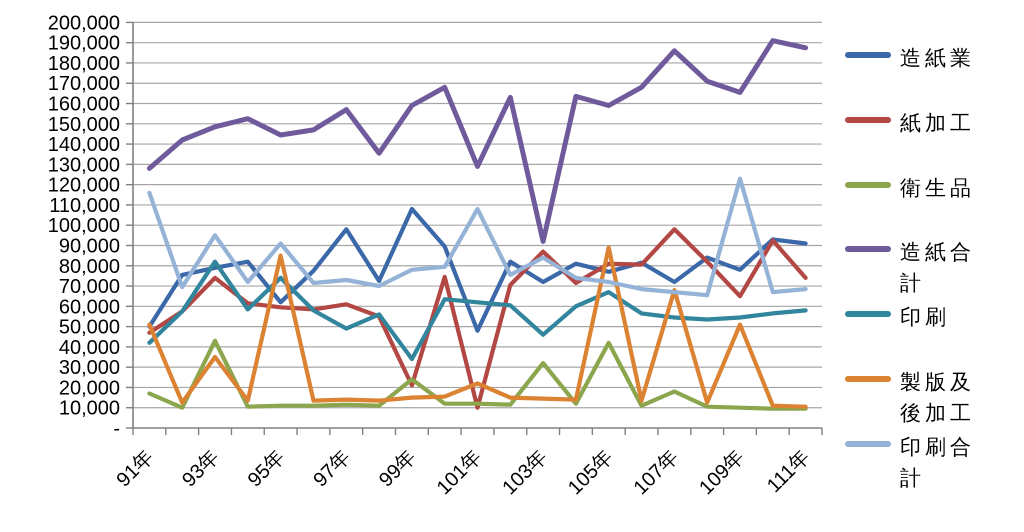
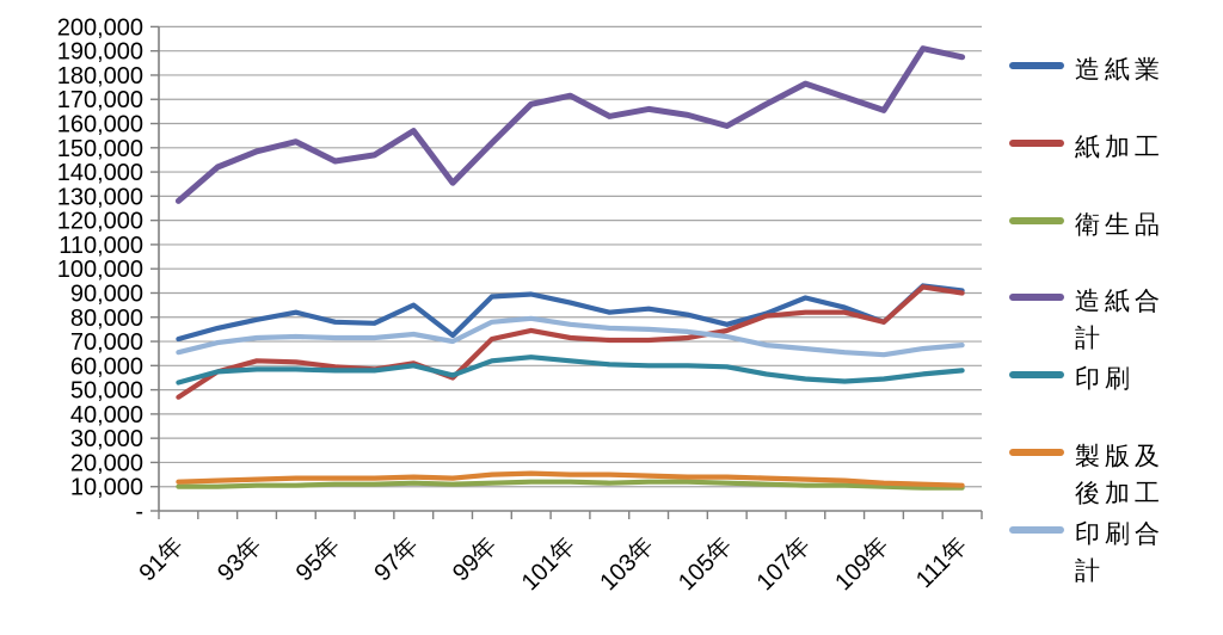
造紙業/91年: 50000 -> 71000
衛生品/91年: 17000 -> 10000
印刷/91年: 42000 -> 53000
製版及後加工/91年: 51000 -> 12000
印刷合計/91年: 116000 -> 66000
紙加工/93年: 74000 -> 62000
衛生品/93年: 43000 -> 10000
印刷/93年: 82000 -> 58000
製版及後加工/93年: 35000 -> 13000
印刷合計/93年: 95000 -> 72000
造紙業/95年: 62000 -> 78000
印刷/95年: 74000 -> 58000
製版及後加工/95年: 85000 -> 14000
印刷合計/95年: 91000 -> 72000
造紙業/97年: 98000 -> 85000
印刷/97年: 49000 -> 60000
造紙業/99年: 108000 -> 88000
紙加工/99年: 21000 -> 71000
衛生品/99年: 24000 -> 12000
造紙合計/99年: 159000 -> 152000
印刷/99年: 34000 -> 62000
造紙業/101年: 48000 -> 86000
紙加工/101年: 10000 -> 72000
造紙合計/101年: 129000 -> 172000
製版及後加工/101年: 22000 -> 15000
印刷合計/101年: 108000 -> 77000
造紙業/103年: 72000 -> 84000
紙加工/103年: 87000 -> 70000
衛生品/103年: 32000 -> 12000
造紙合計/103年: 92000 -> 166000
印刷/103年: 46000 -> 60000
印刷合計/103年: 84000 -> 75000
紙加工/105年: 81000 -> 74000
衛生品/105年: 42000 -> 12000
印刷/105年: 67000 -> 60000
製版及後加工/105年: 89000 -> 14000
造紙業/107年: 72000 -> 88000
紙加工/107年: 98000 -> 82000
衛生品/107年: 18000 -> 10000
造紙合計/107年: 186000 -> 176000
製版及後加工/107年: 68000 -> 13000
紙加工/109年: 65000 -> 78000
製版及後加工/109年: 51000 -> 12000
印刷合計/109年: 123000 -> 64000
紙加工/111年: 74000 -> 90000
